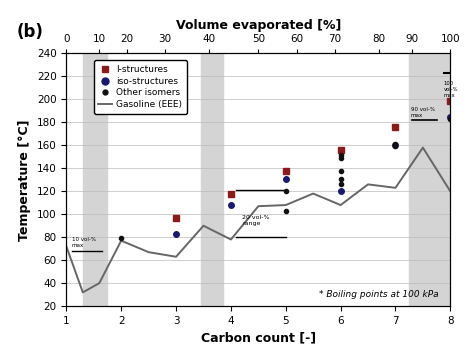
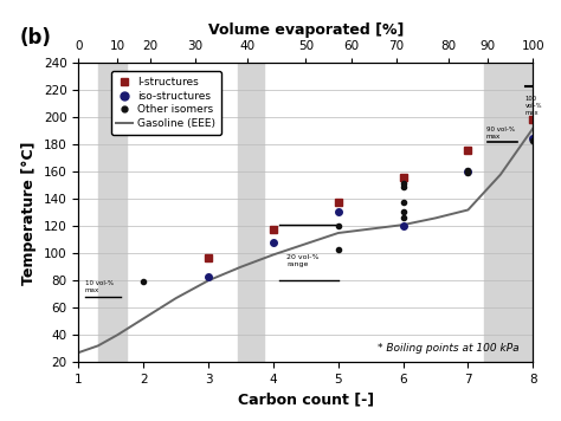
1: 72 -> 27
2: 77 -> 52
3: 63 -> 80
4: 78 -> 99
5: 108 -> 115
6: 108 -> 121
7: 123 -> 132
8: 120 -> 192
